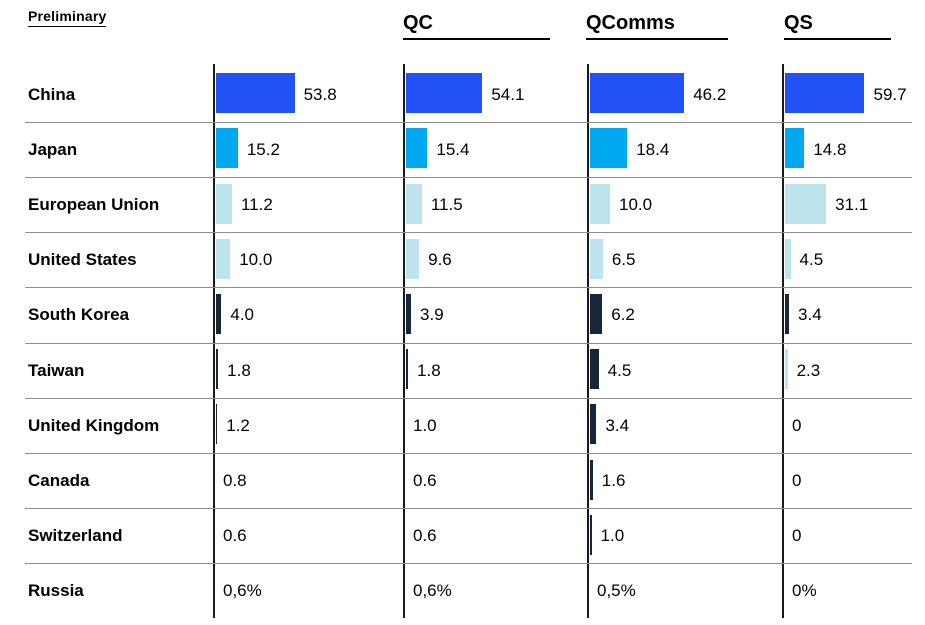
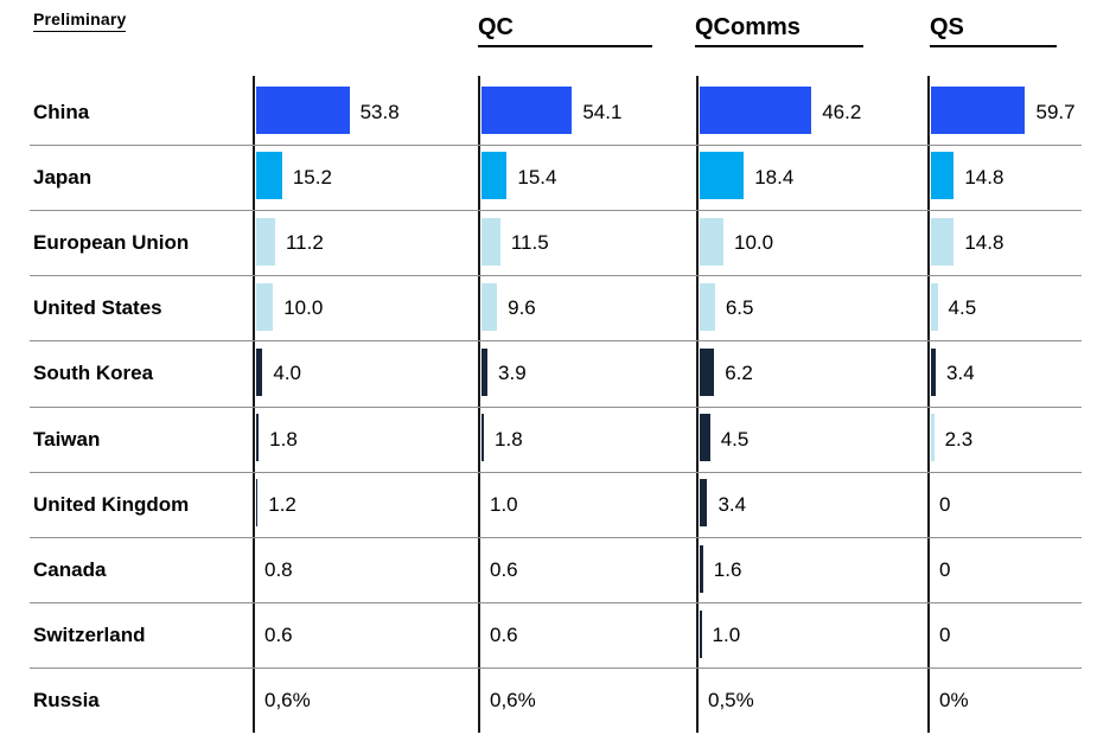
QS/European Union: 31.1 -> 14.8
